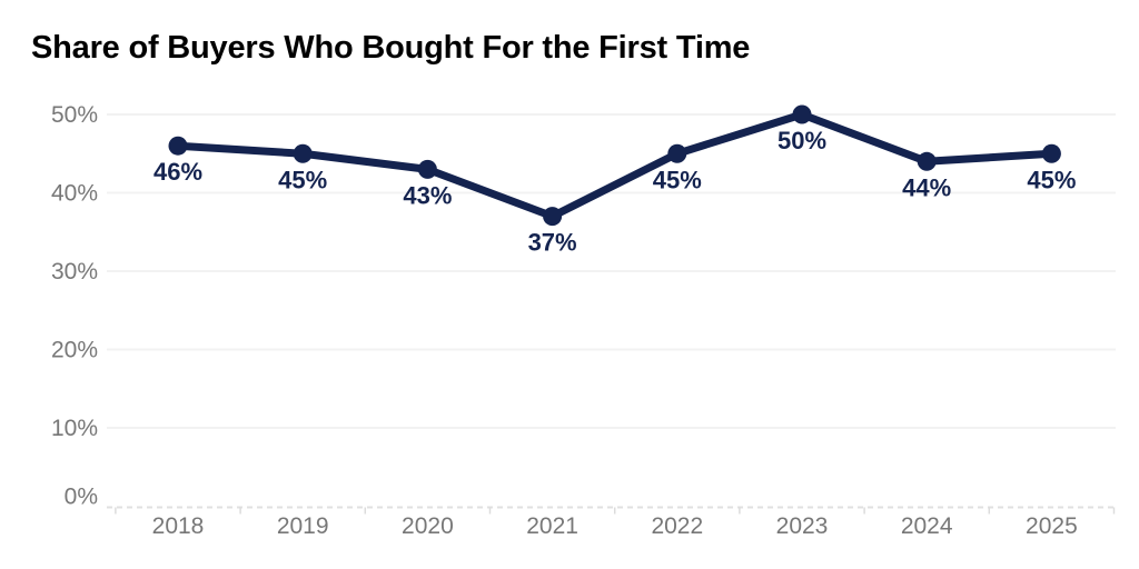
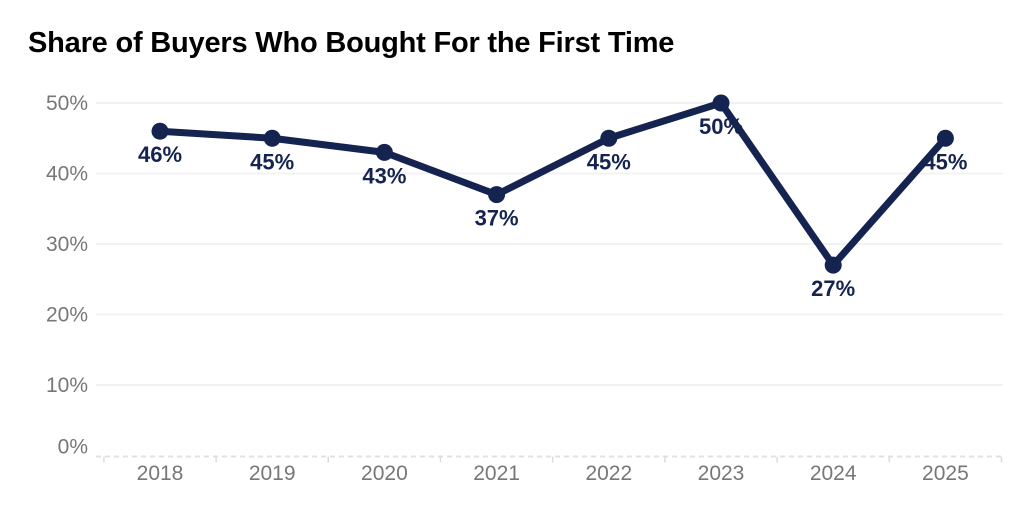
2024: 44% -> 27%
